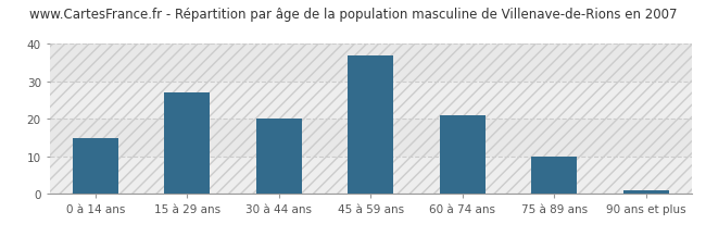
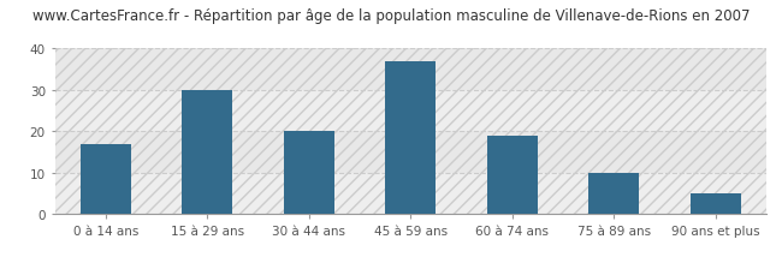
0 à 14 ans: 15 -> 17
15 à 29 ans: 27 -> 30
60 à 74 ans: 21 -> 19
90 ans et plus: 1 -> 5
